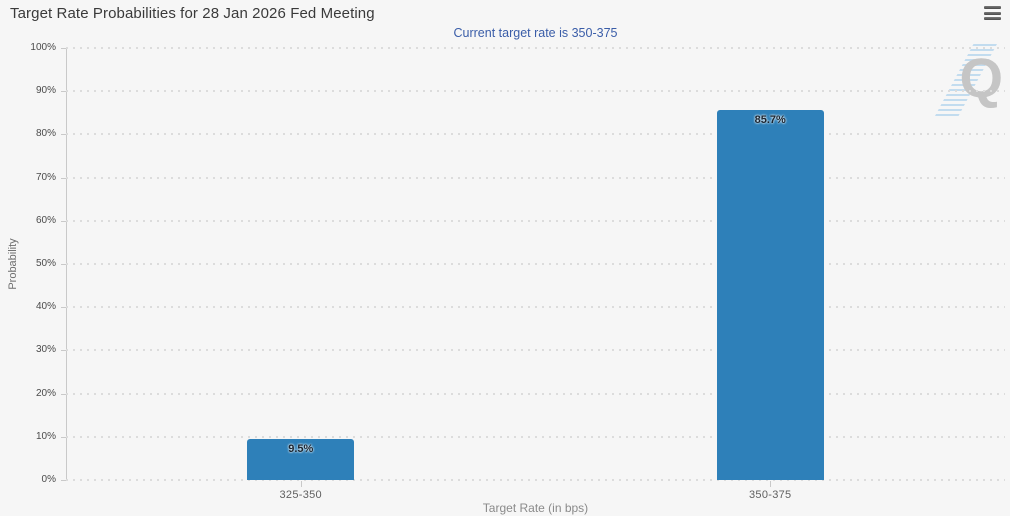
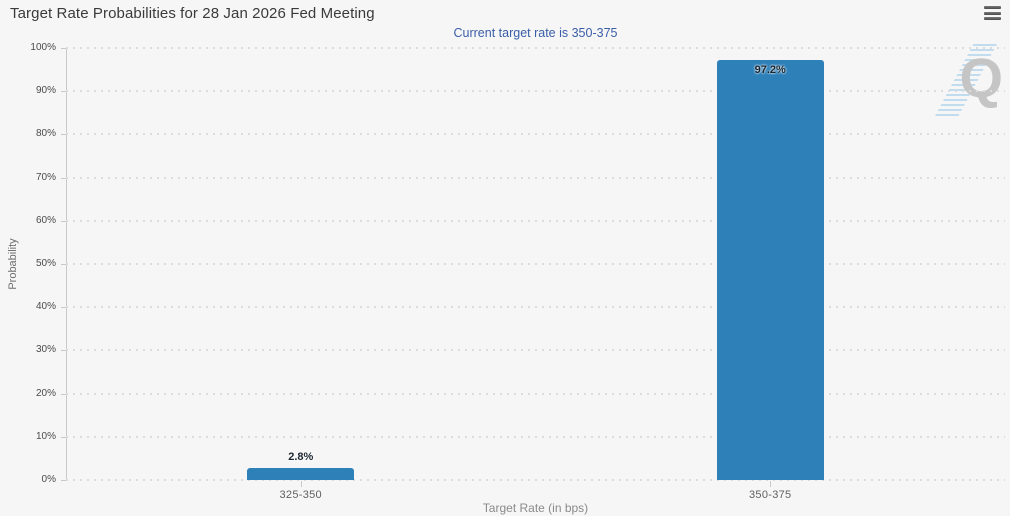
325-350: 9.5% -> 2.8%
350-375: 85.7% -> 97.2%
